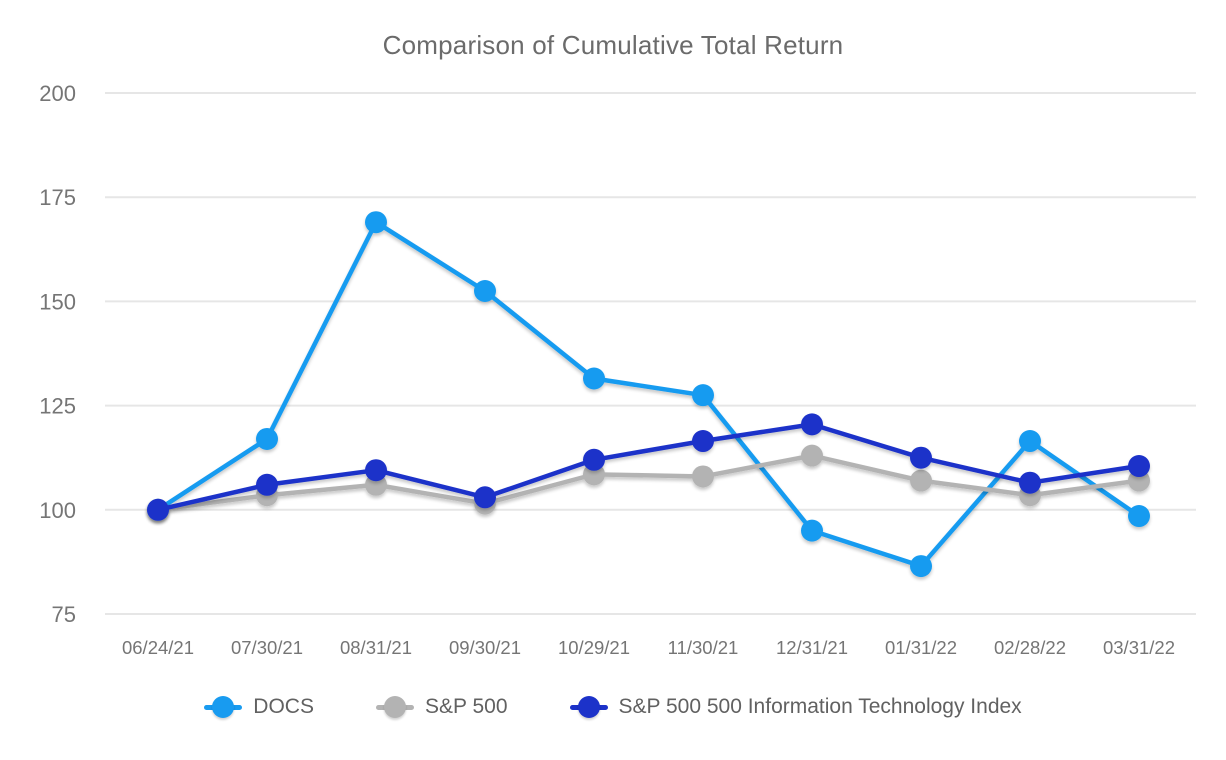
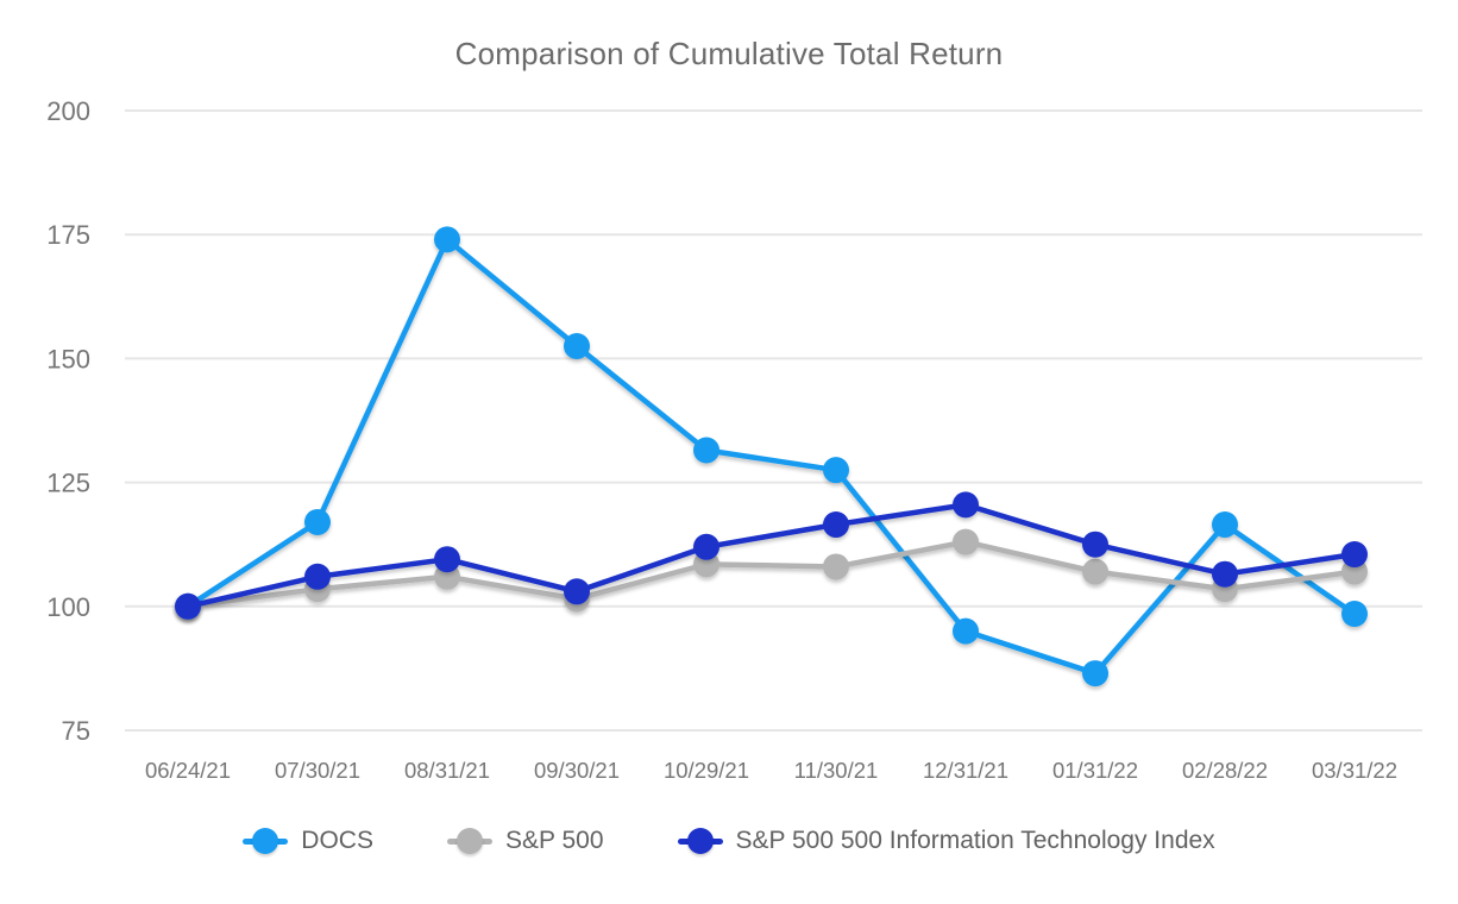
DOCS/08/31/21: 169 -> 174
